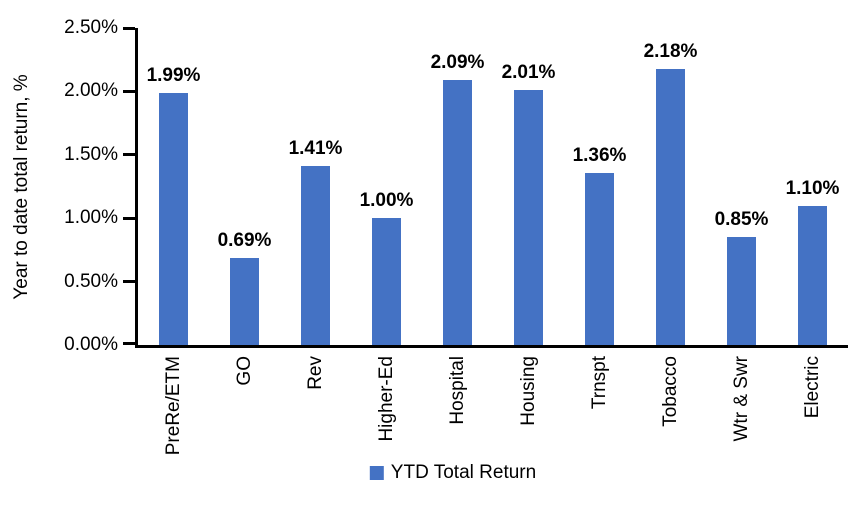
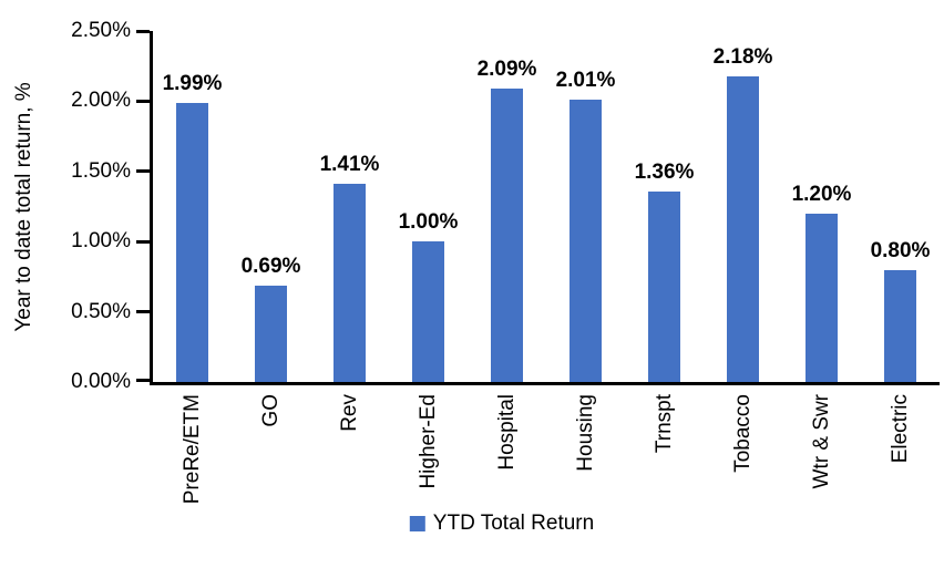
Wtr & Swr: 0.85% -> 1.20%
Electric: 1.10% -> 0.80%
